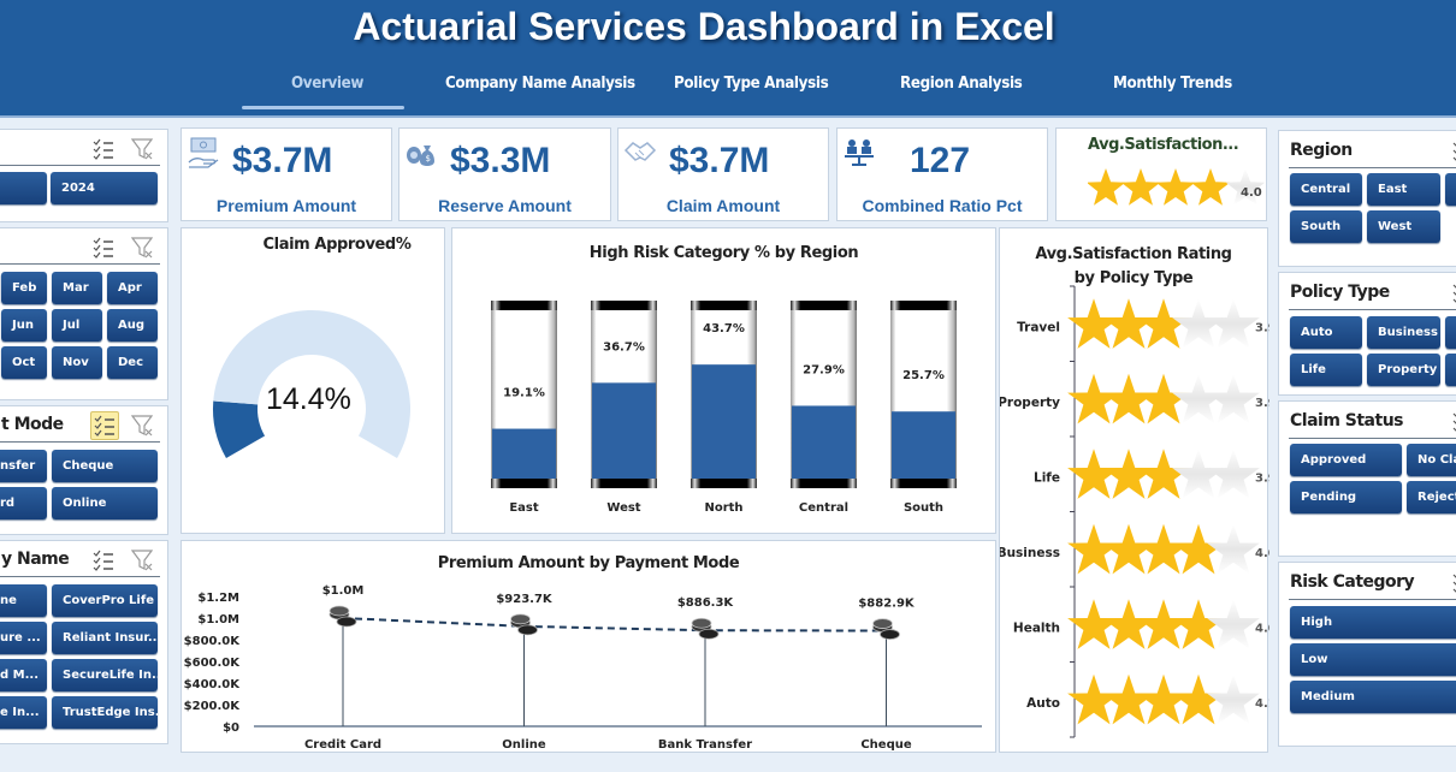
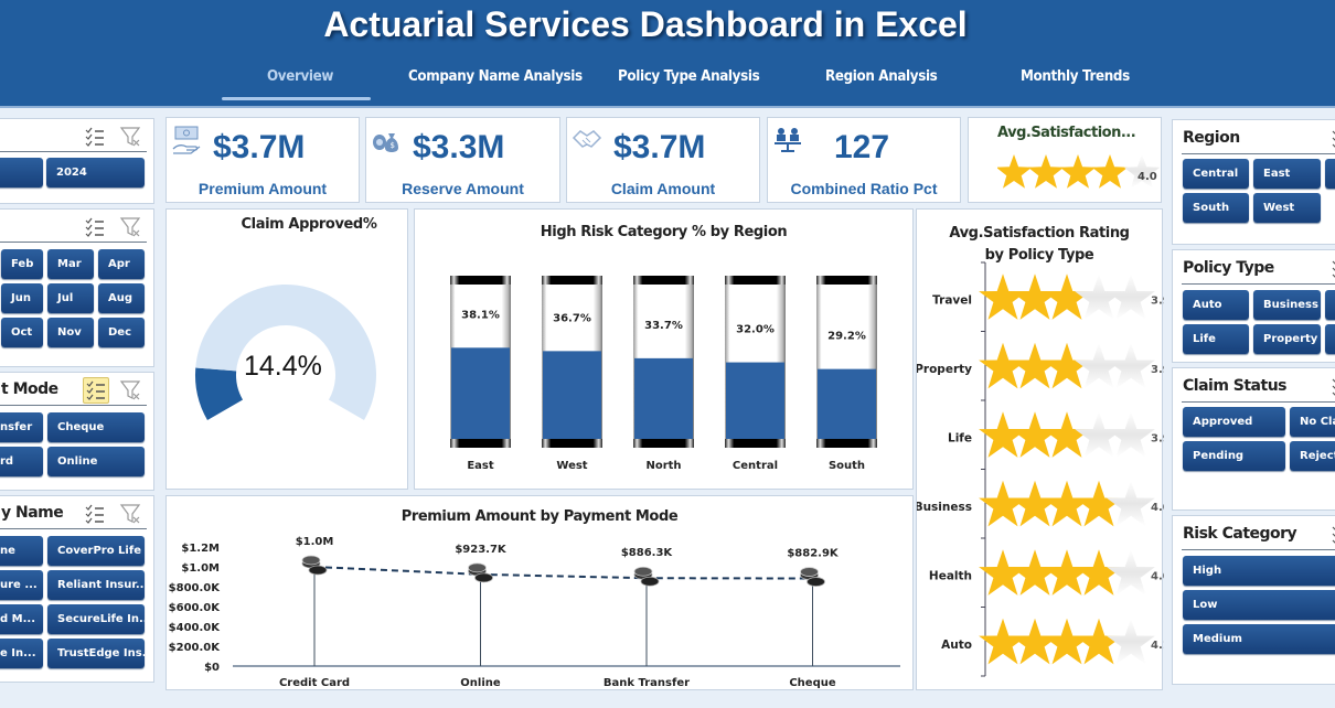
High Risk Category % by Region/East: 19.1% -> 38.1%
High Risk Category % by Region/North: 43.7% -> 33.7%
High Risk Category % by Region/Central: 27.9% -> 32.0%
High Risk Category % by Region/South: 25.7% -> 29.2%
